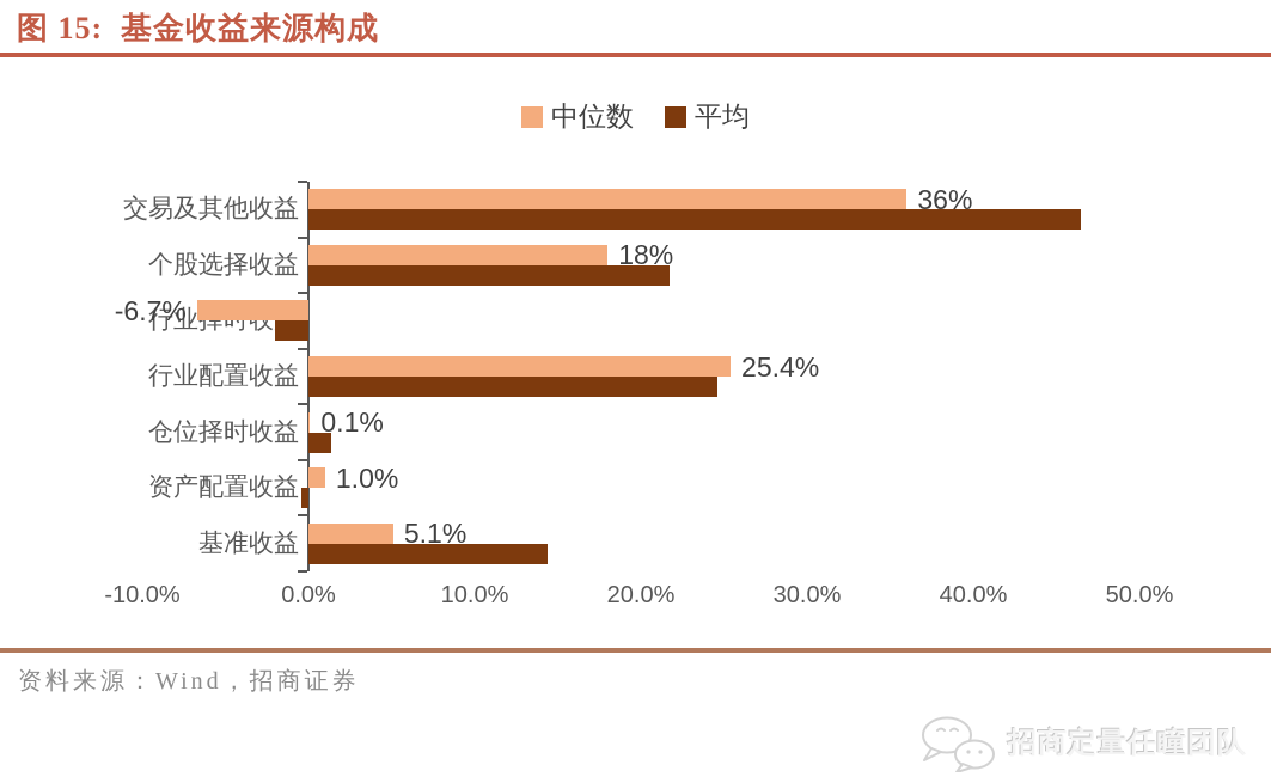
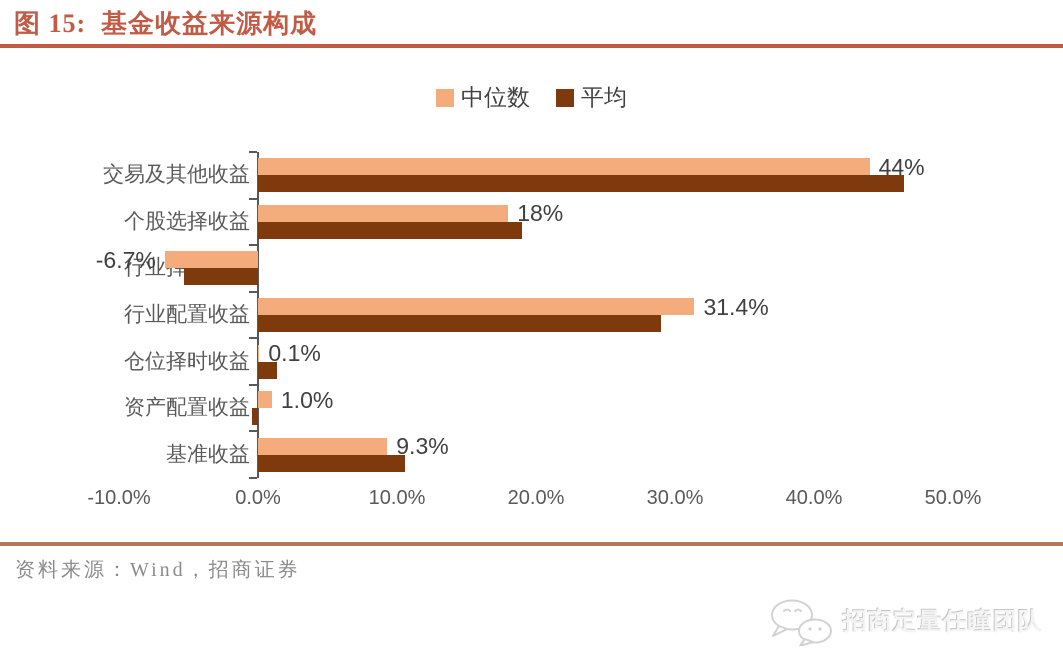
中位数/交易及其他收益: 36% -> 44%
平均/个股选择收益: 21.7% -> 19.0%
平均/行业择时收益: -2.0% -> -5.3%
中位数/行业配置收益: 25.4% -> 31.4%
平均/行业配置收益: 24.6% -> 29.0%
中位数/基准收益: 5.1% -> 9.3%
平均/基准收益: 14.4% -> 10.6%
